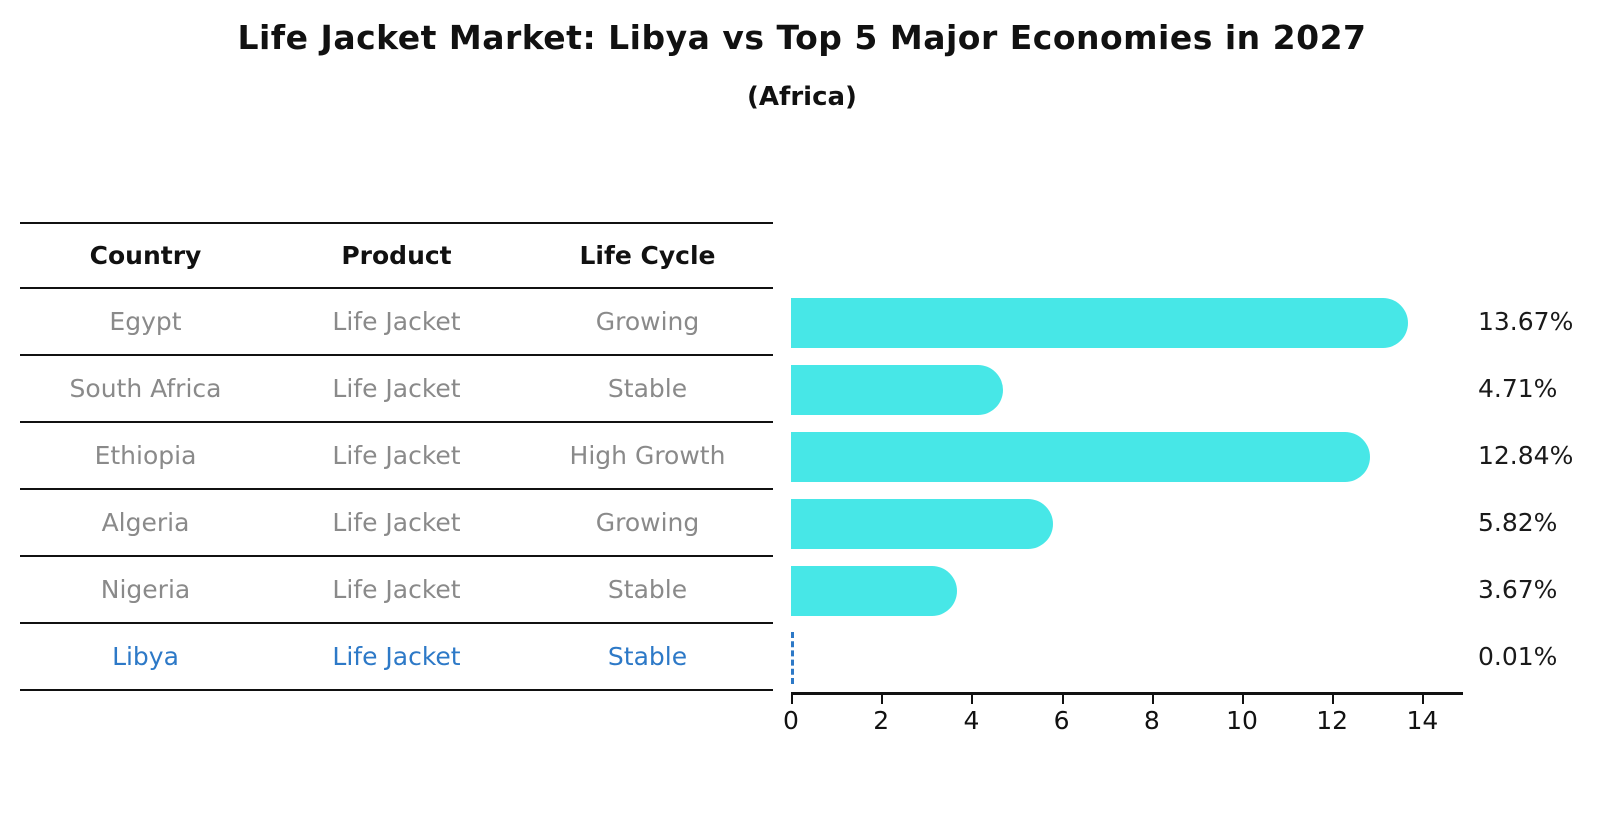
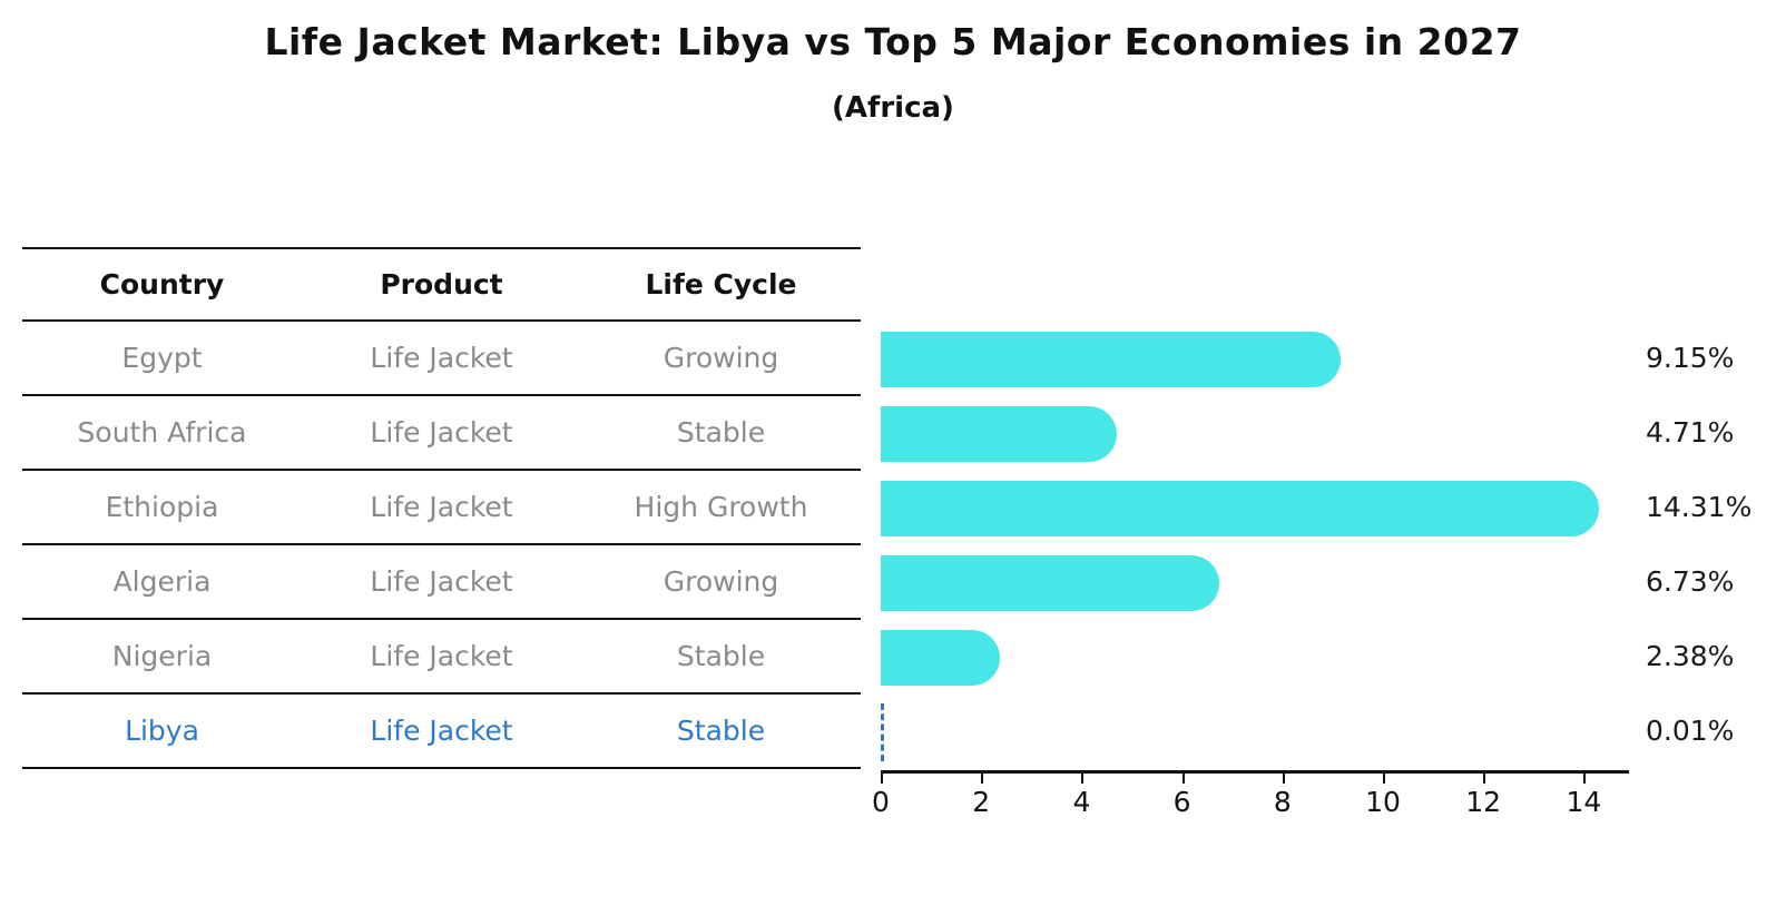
Egypt: 13.67% -> 9.15%
Ethiopia: 12.84% -> 14.31%
Algeria: 5.82% -> 6.73%
Nigeria: 3.67% -> 2.38%
